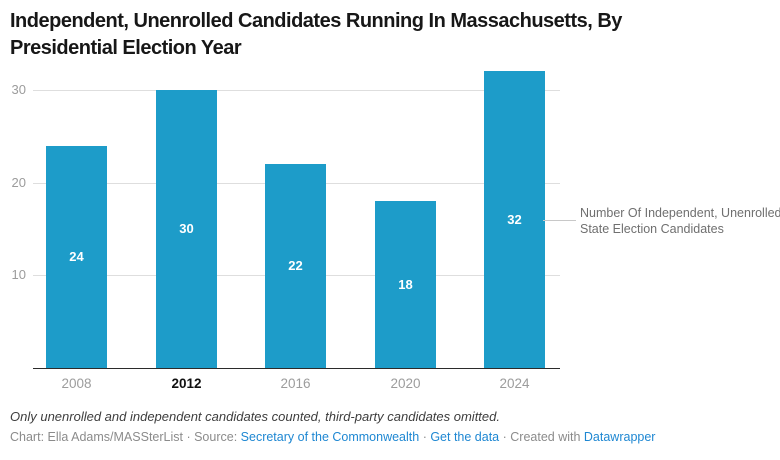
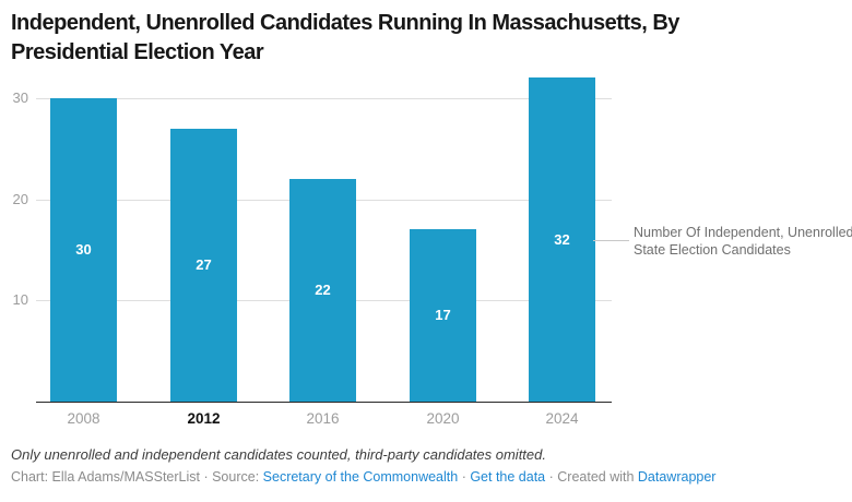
2008: 24 -> 30
2012: 30 -> 27
2020: 18 -> 17
